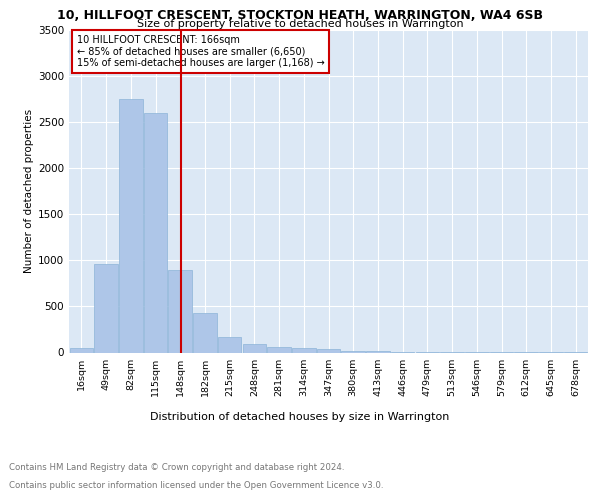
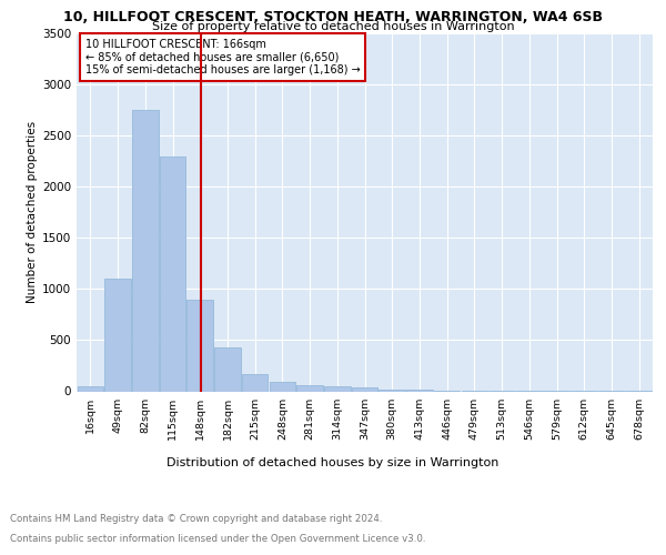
49sqm: 960 -> 1100
115sqm: 2600 -> 2300
